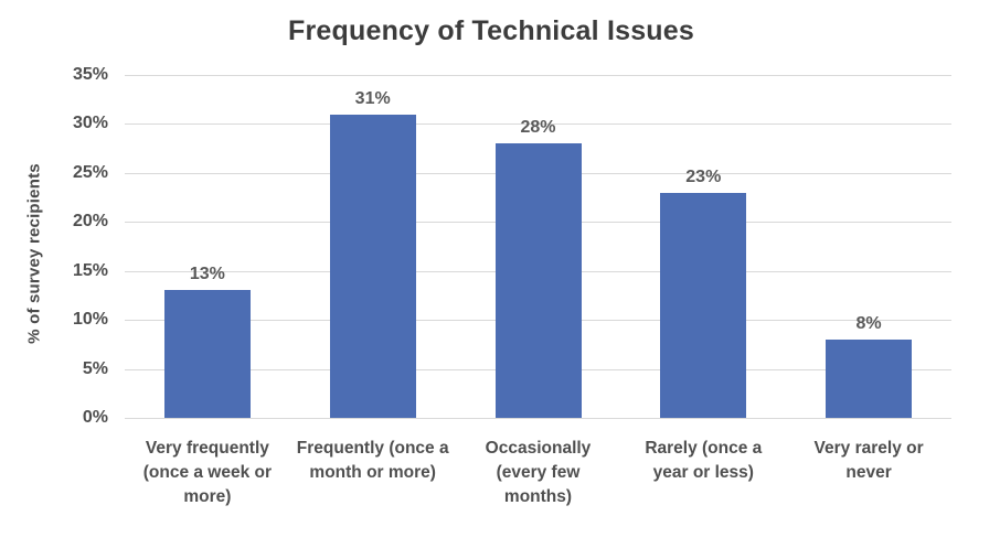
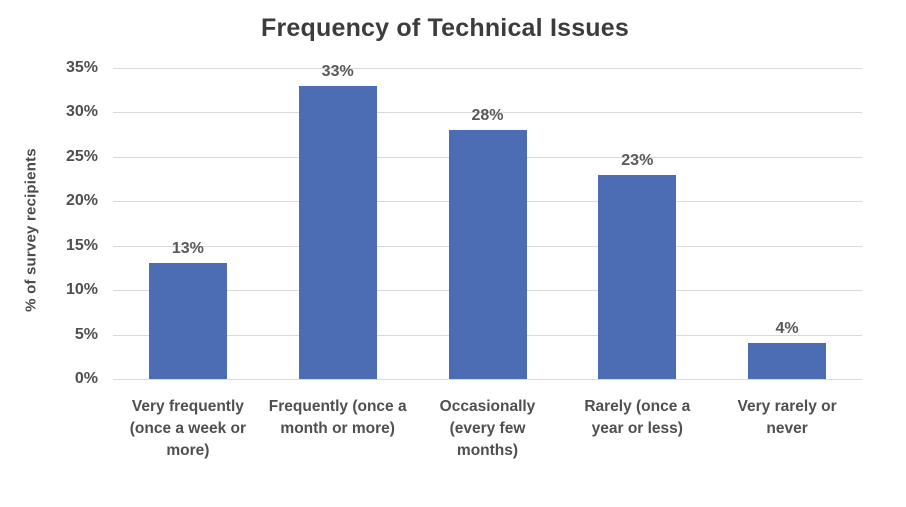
Frequently (once a month or more): 31% -> 33%
Very rarely or never: 8% -> 4%
